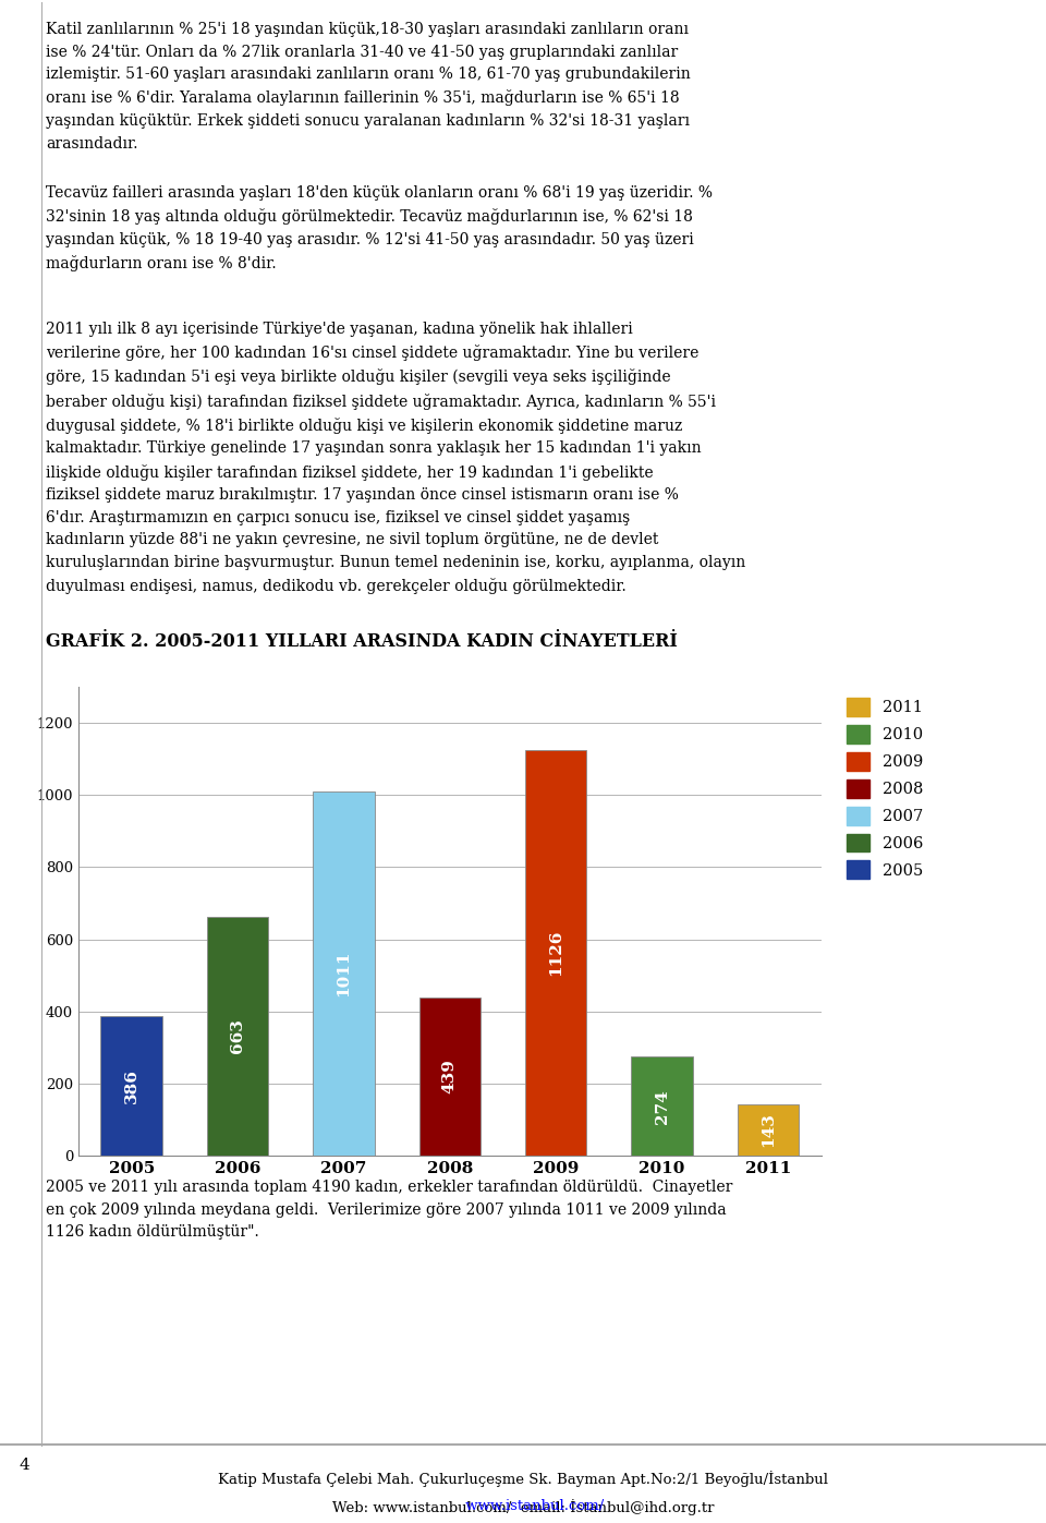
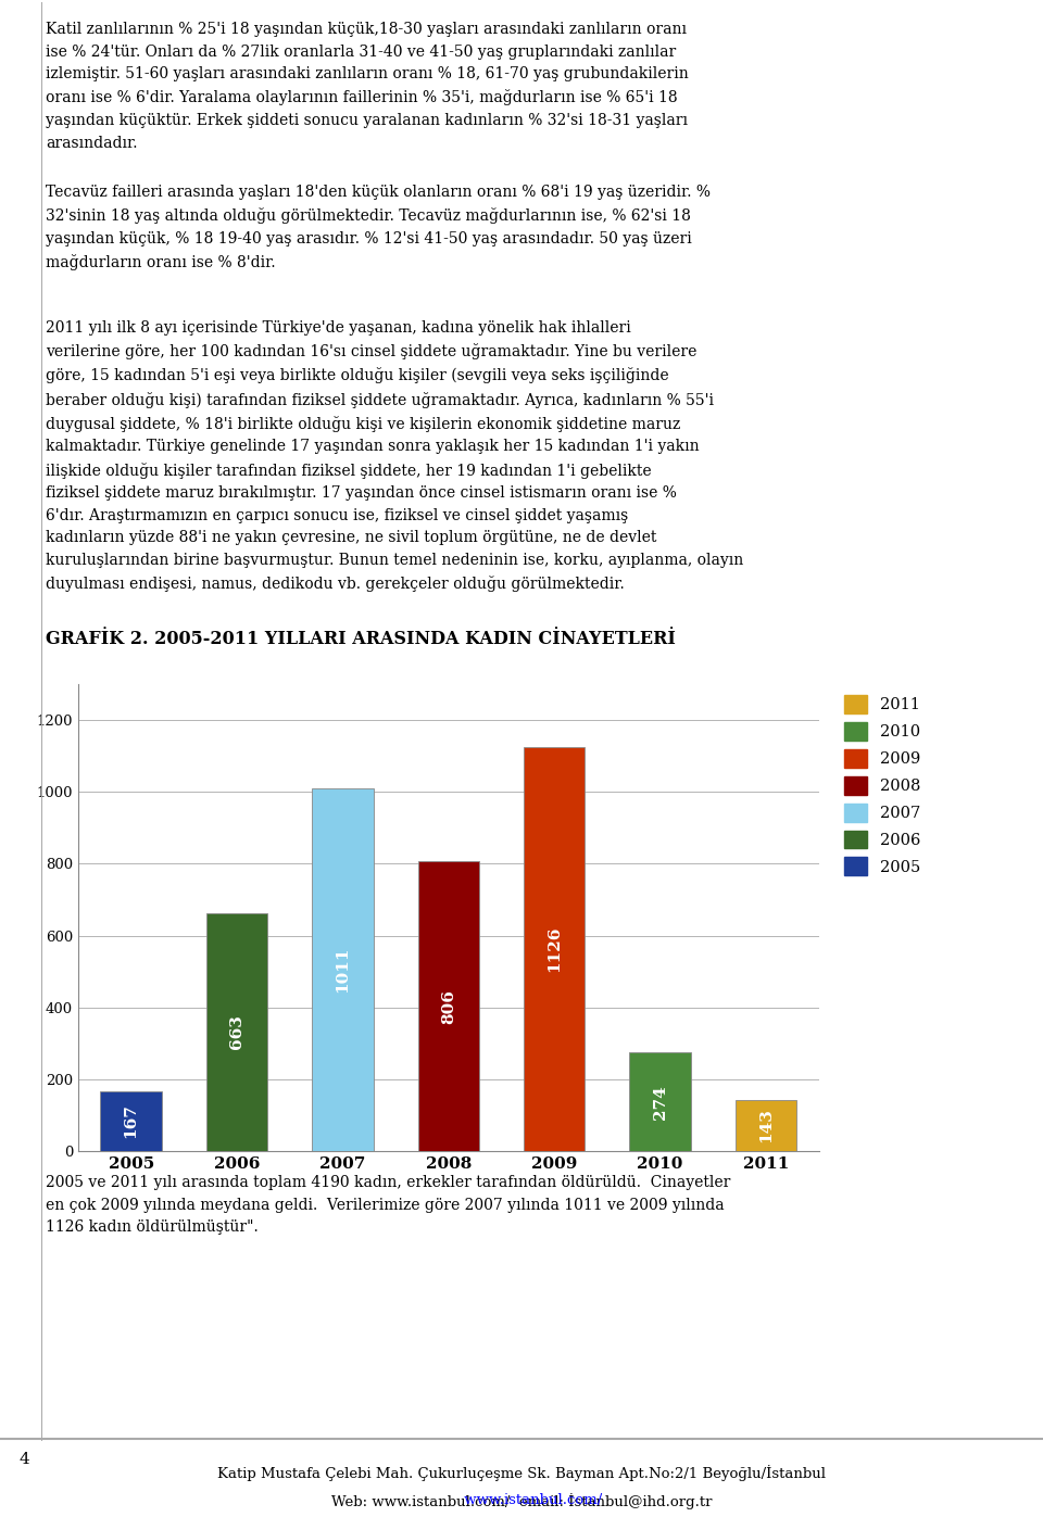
2005: 386 -> 167
2008: 439 -> 806
